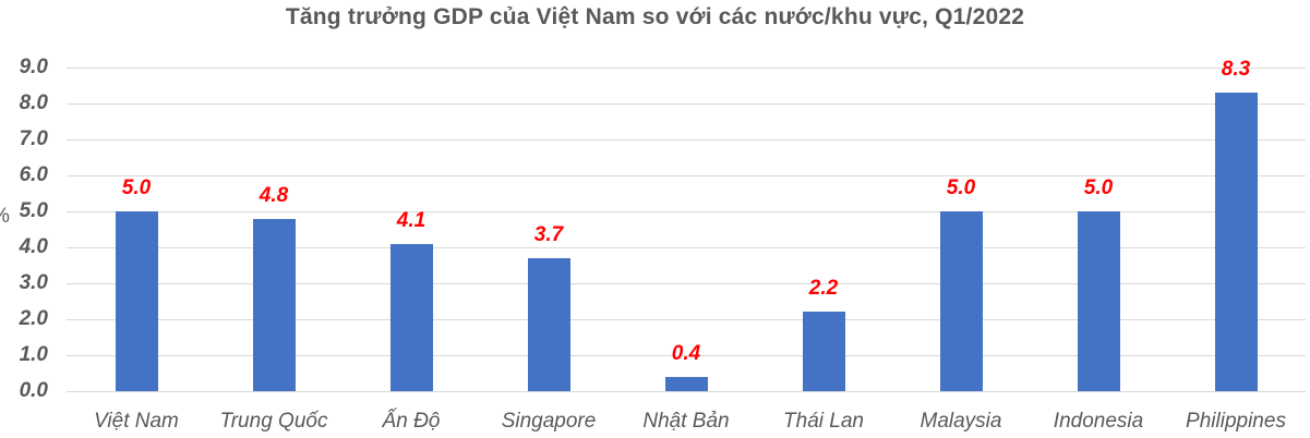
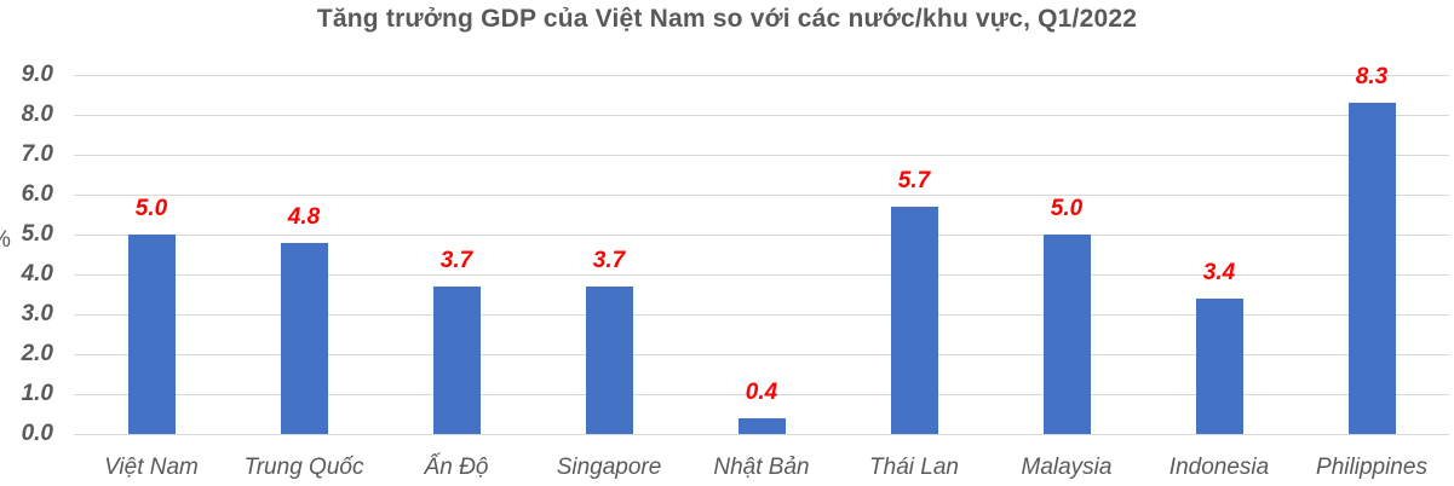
Ấn Độ: 4.1 -> 3.7
Thái Lan: 2.2 -> 5.7
Indonesia: 5.0 -> 3.4
